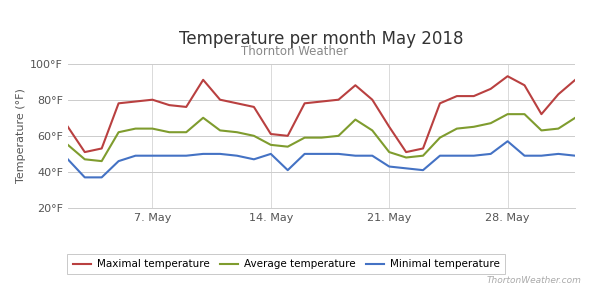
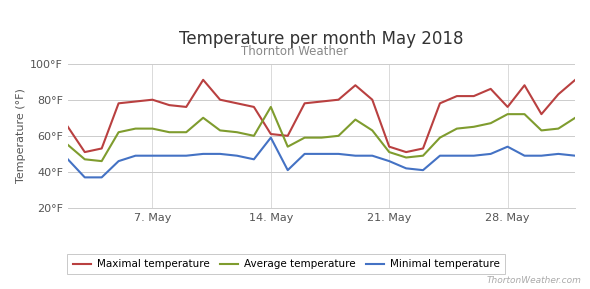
Average temperature/14. May: 55°F -> 76°F
Minimal temperature/14. May: 50°F -> 59°F
Maximal temperature/21. May: 65°F -> 54°F
Minimal temperature/21. May: 43°F -> 46°F
Maximal temperature/28. May: 93°F -> 76°F
Minimal temperature/28. May: 57°F -> 54°F
